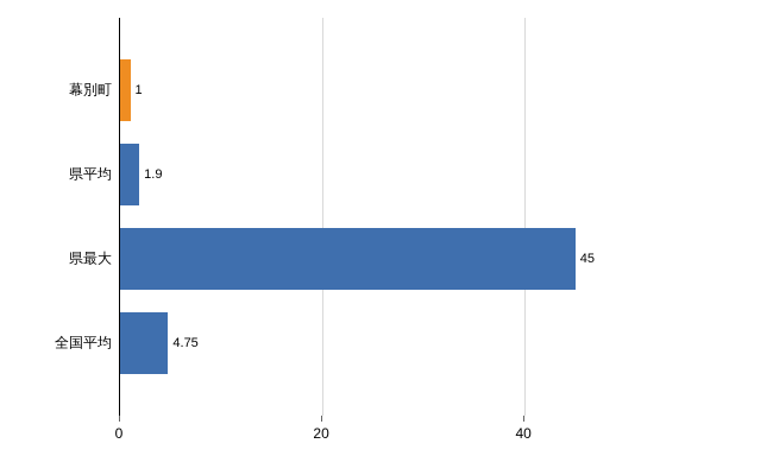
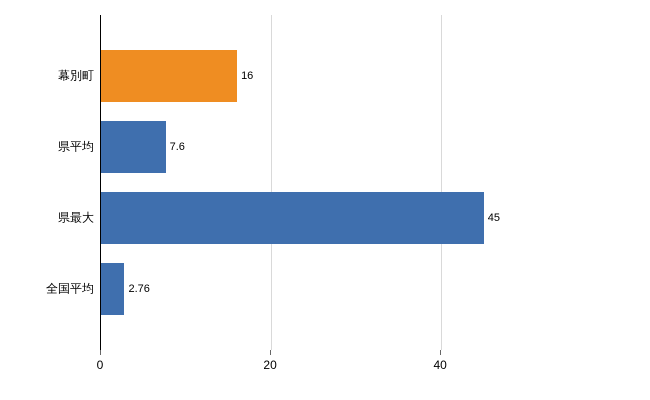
幕別町: 1 -> 16
県平均: 1.9 -> 7.6
全国平均: 4.75 -> 2.76
